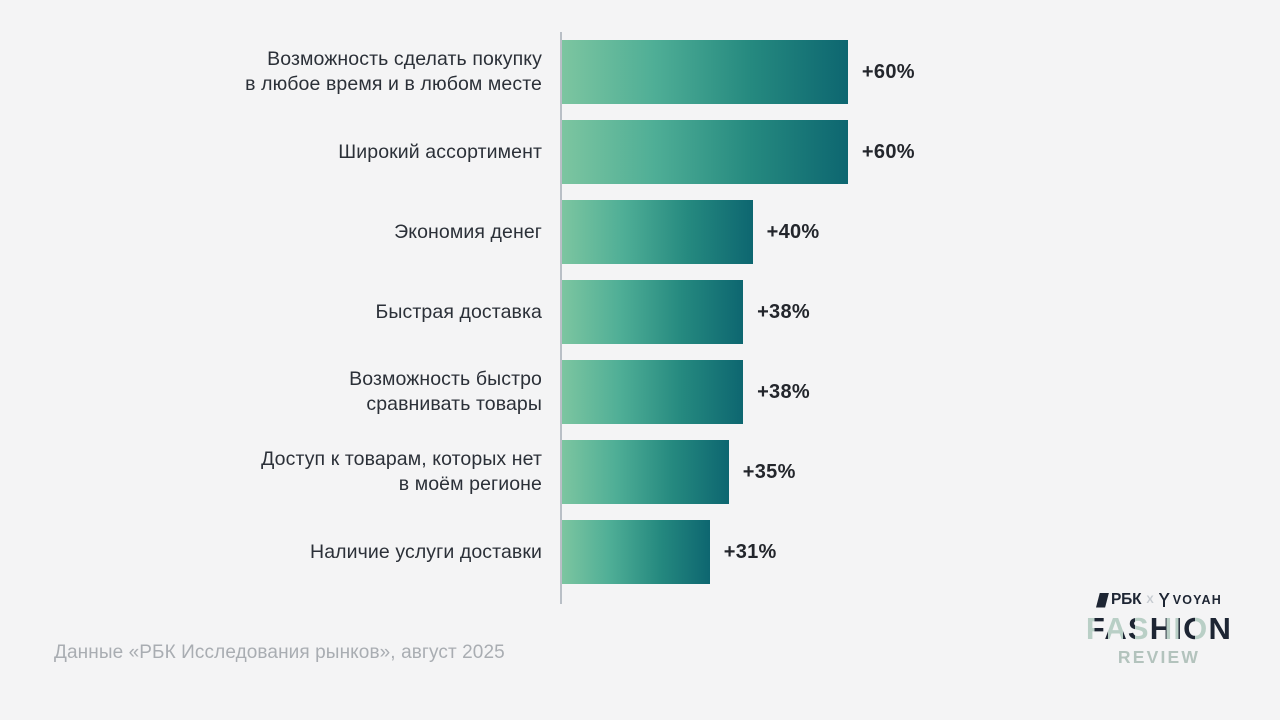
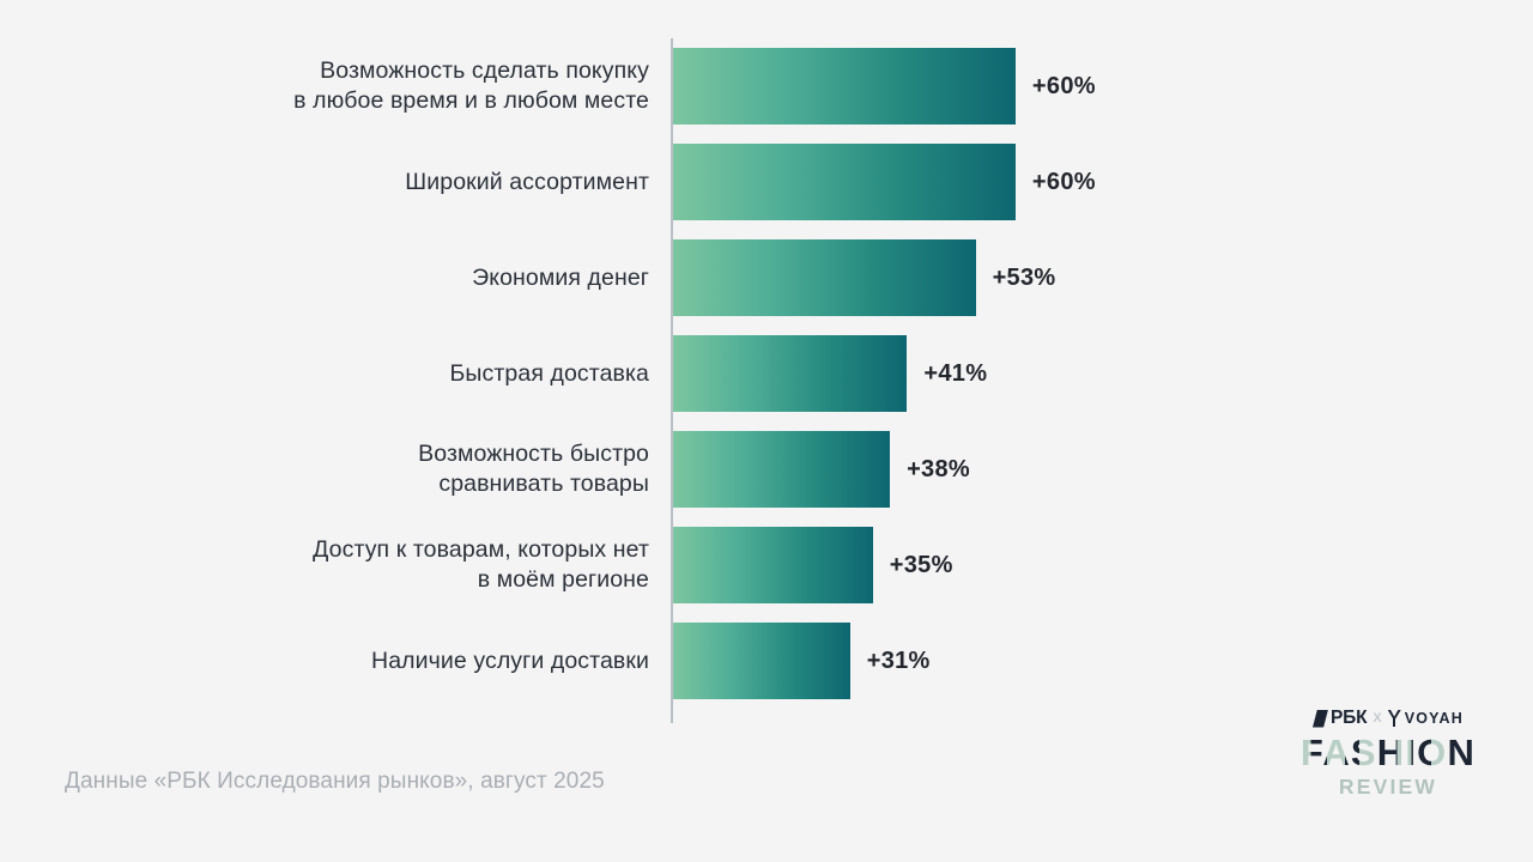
Экономия денег: +40% -> +53%
Быстрая доставка: +38% -> +41%
